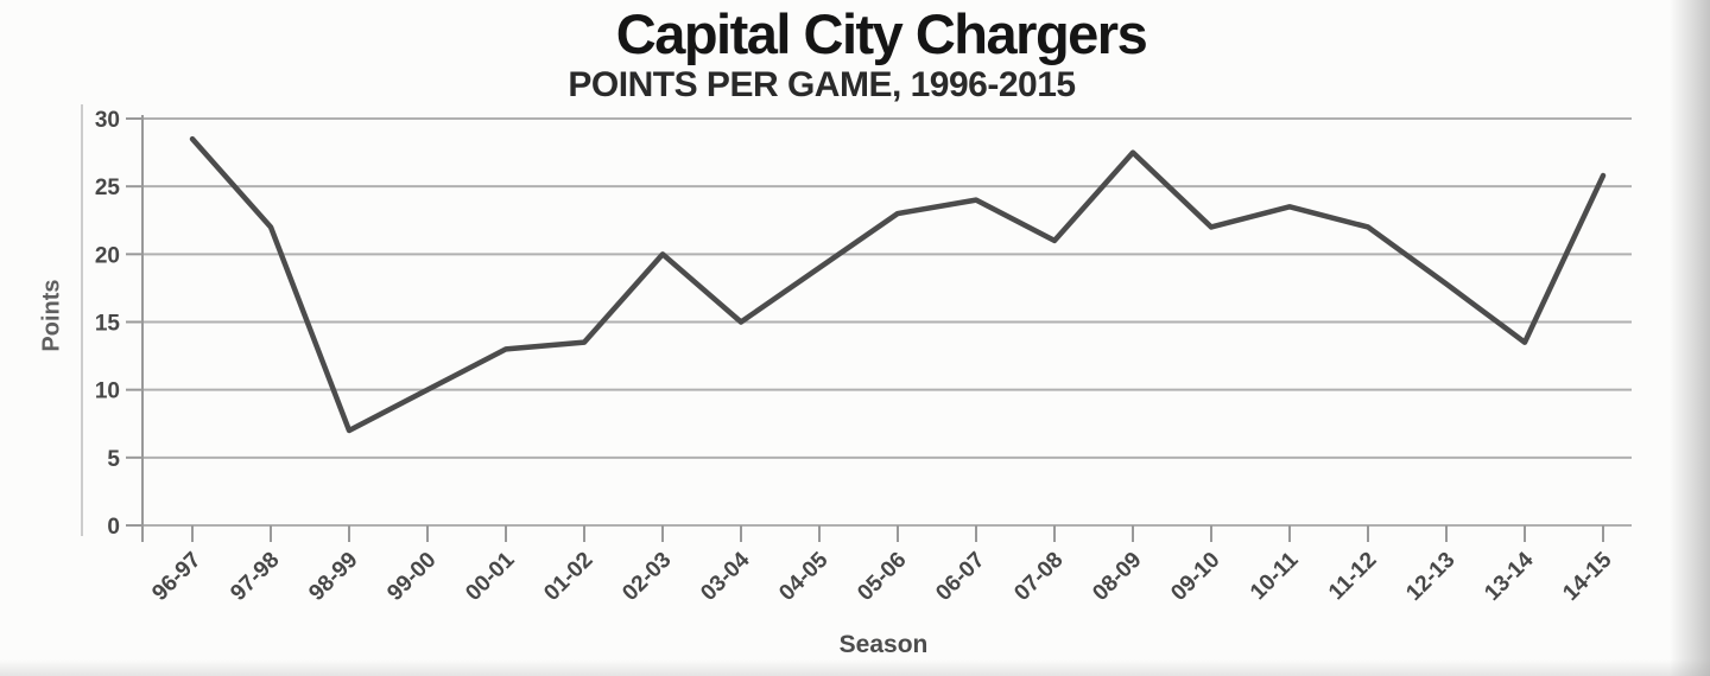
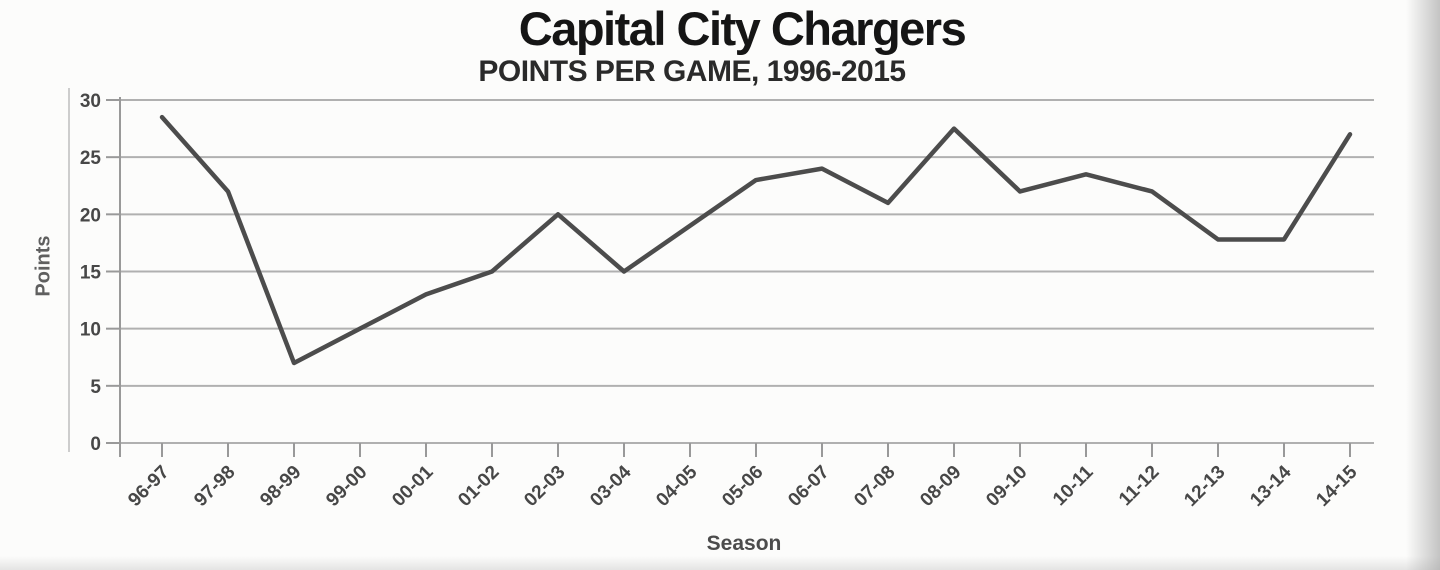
01-02: 13.5 -> 15.0
13-14: 13.5 -> 17.8
14-15: 25.8 -> 27.0
